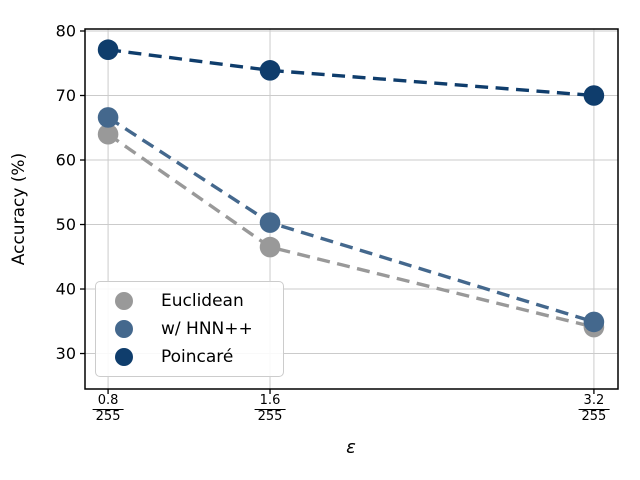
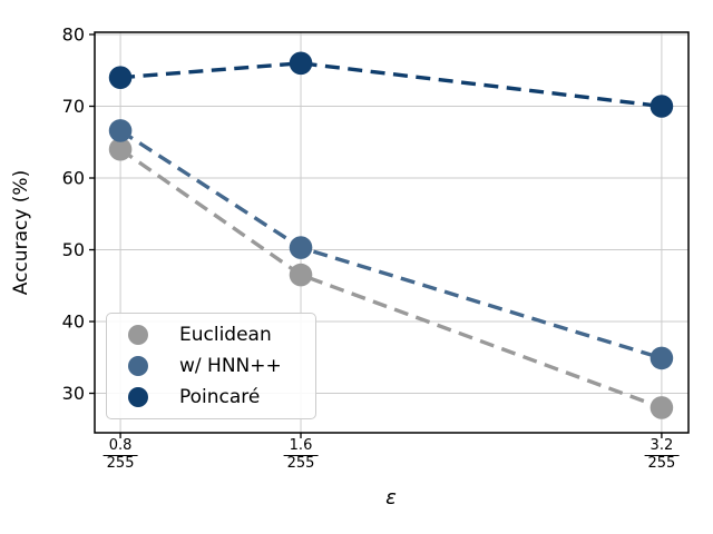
Poincaré/0.8: 77 -> 74
Poincaré/1.6: 74 -> 76
Euclidean/3.2: 34 -> 28
